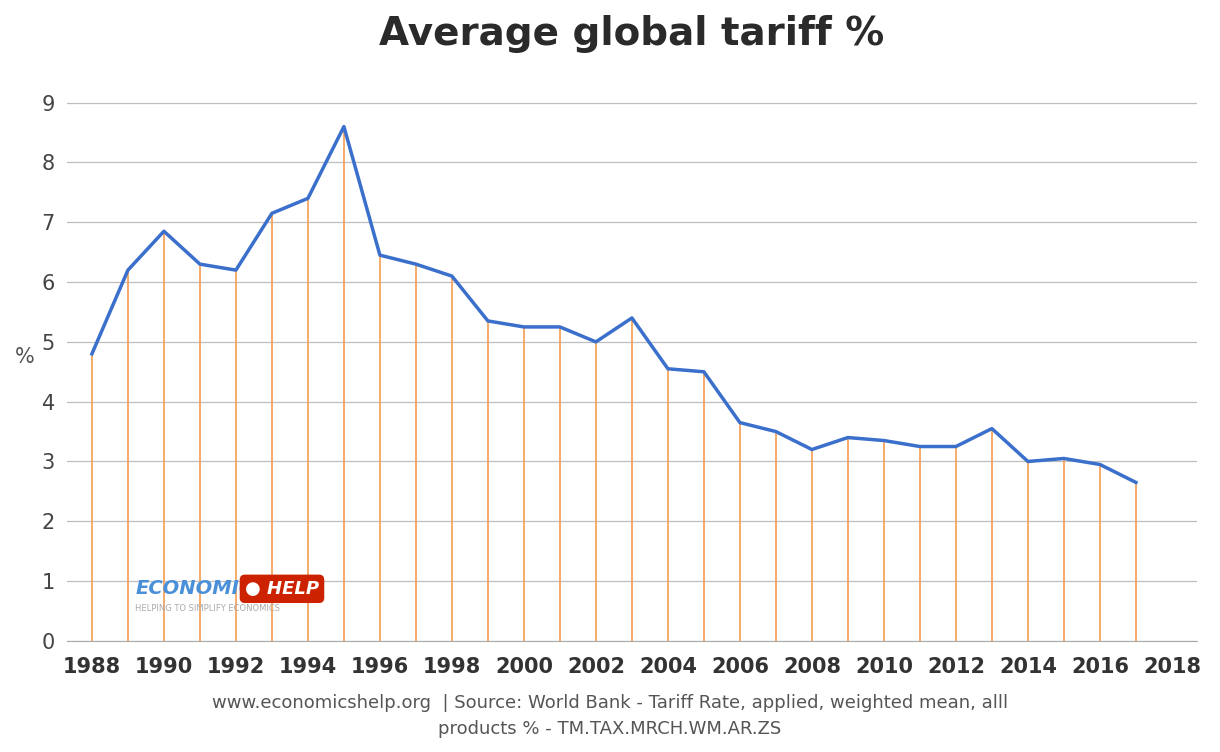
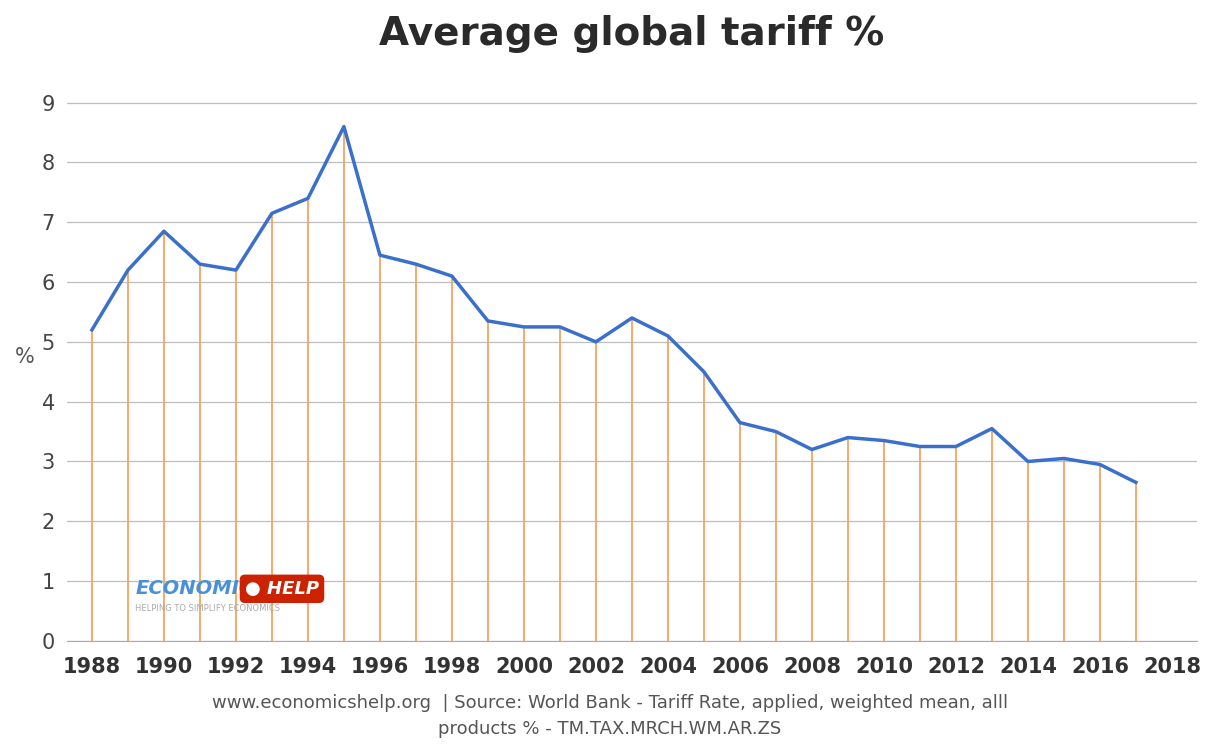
1988: 4.80 -> 5.20
2004: 4.55 -> 5.10
